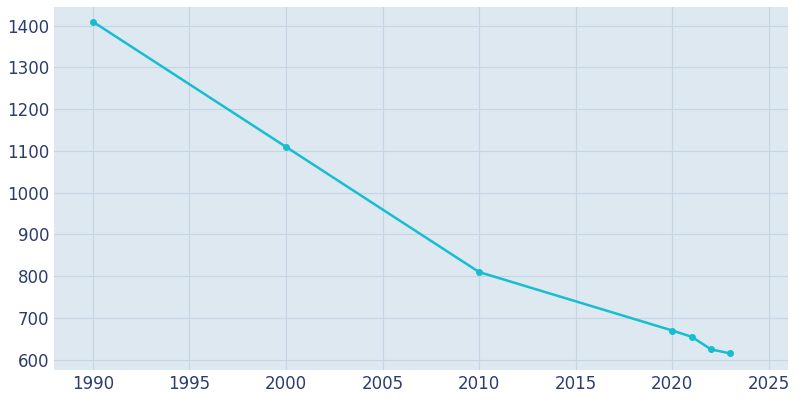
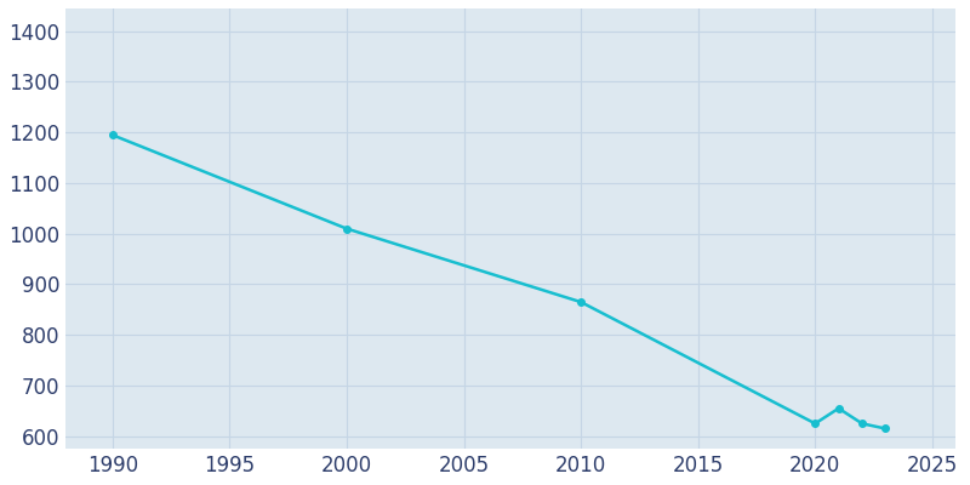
1990: 1410 -> 1195
2000: 1110 -> 1010
2010: 810 -> 865
2020: 670 -> 625
